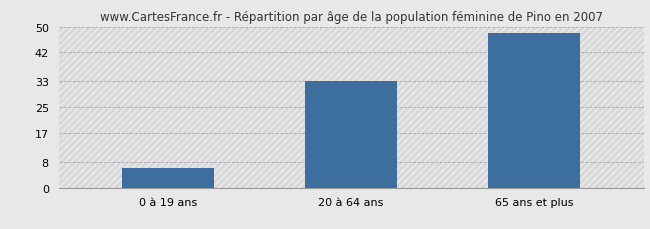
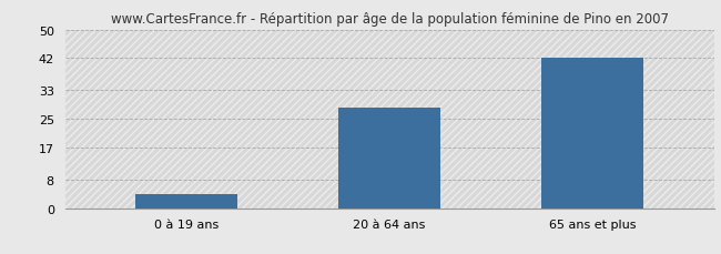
0 à 19 ans: 6 -> 4
20 à 64 ans: 33 -> 28
65 ans et plus: 48 -> 42
